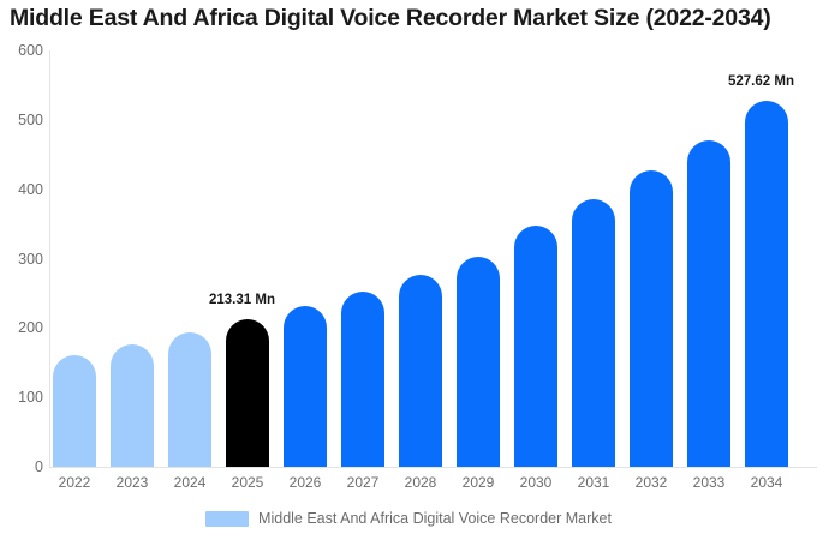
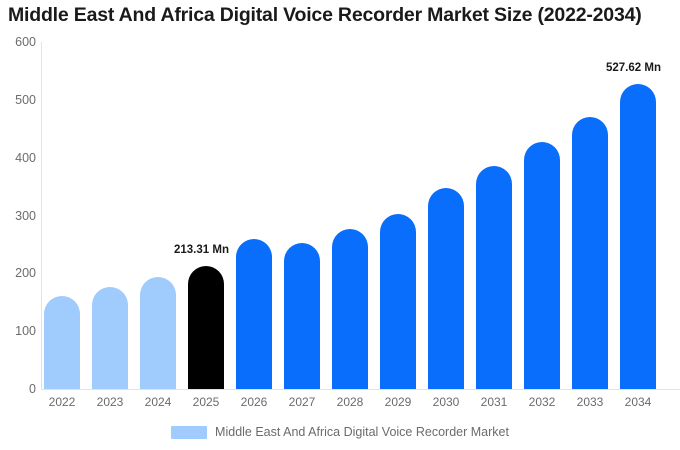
2026: 230 -> 260
